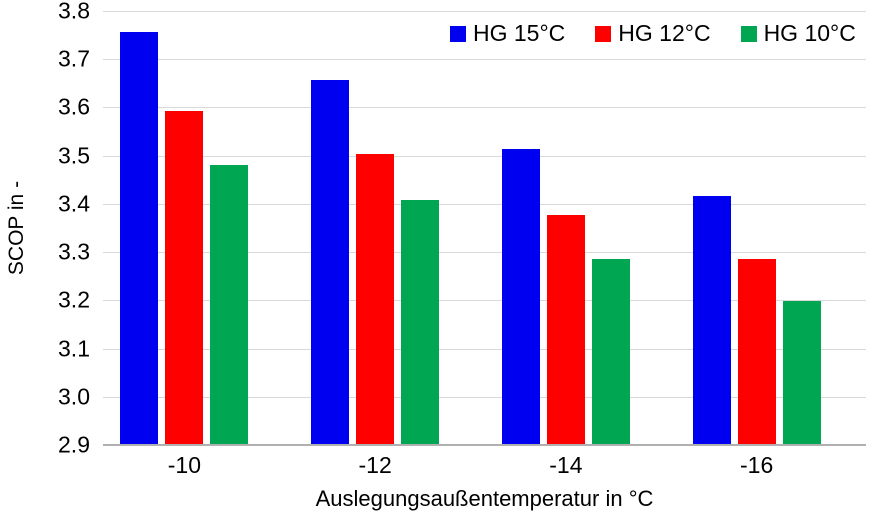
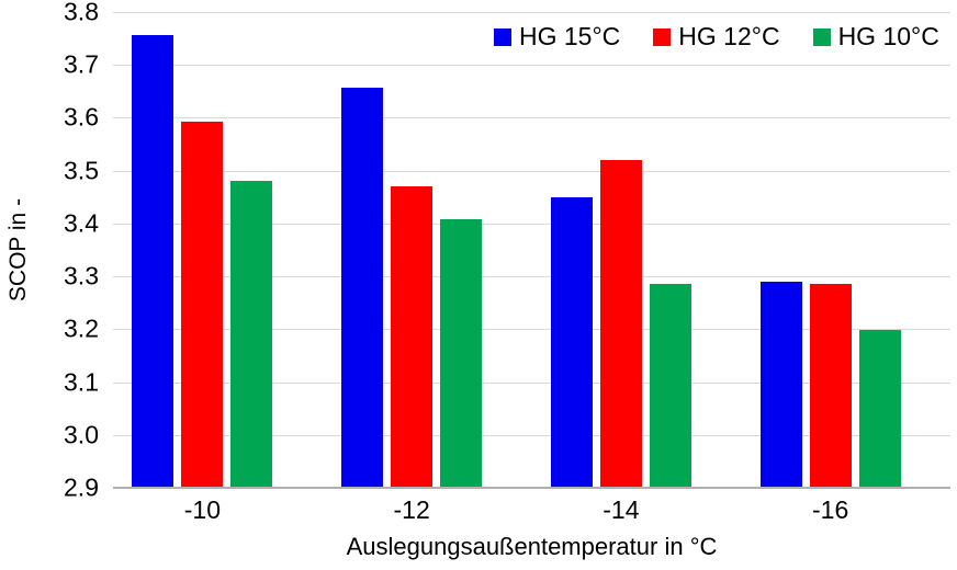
HG 12°C/-12: 3.50 -> 3.47
HG 15°C/-14: 3.51 -> 3.45
HG 12°C/-14: 3.38 -> 3.52
HG 15°C/-16: 3.42 -> 3.29
